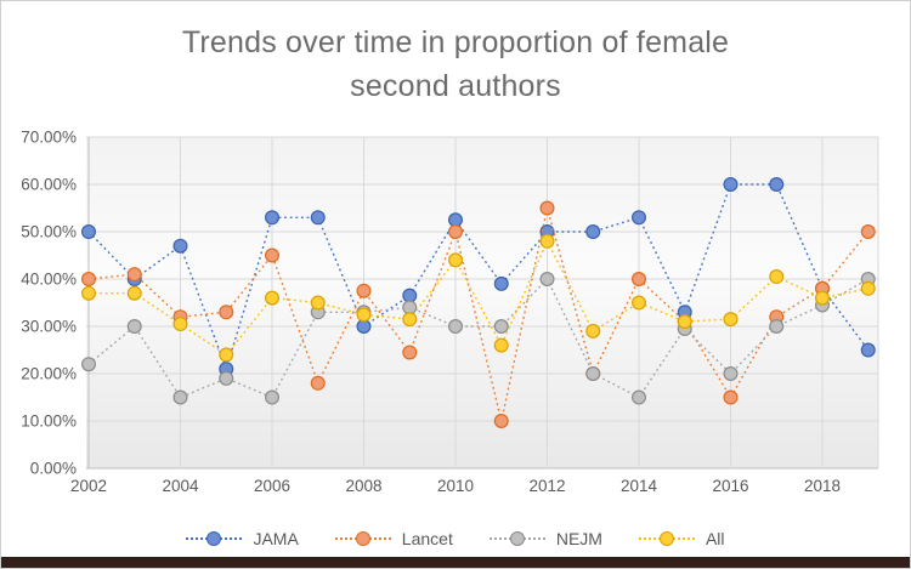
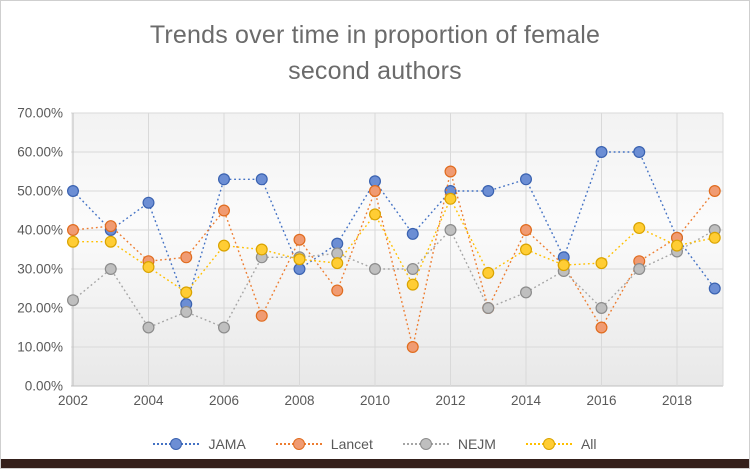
NEJM/2014: 15% -> 24%
